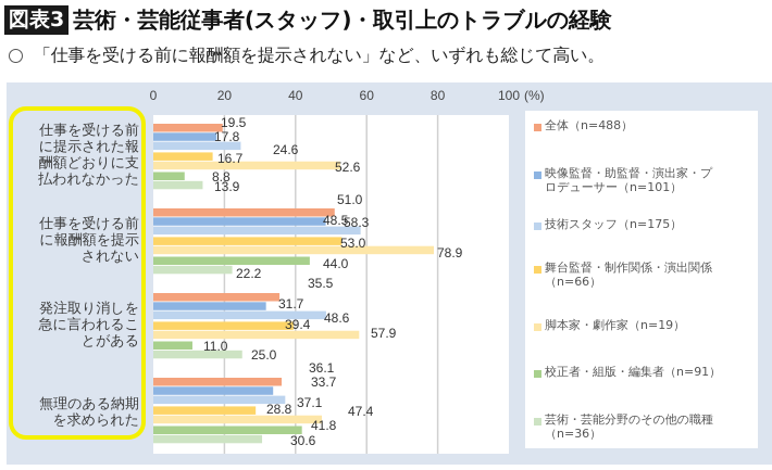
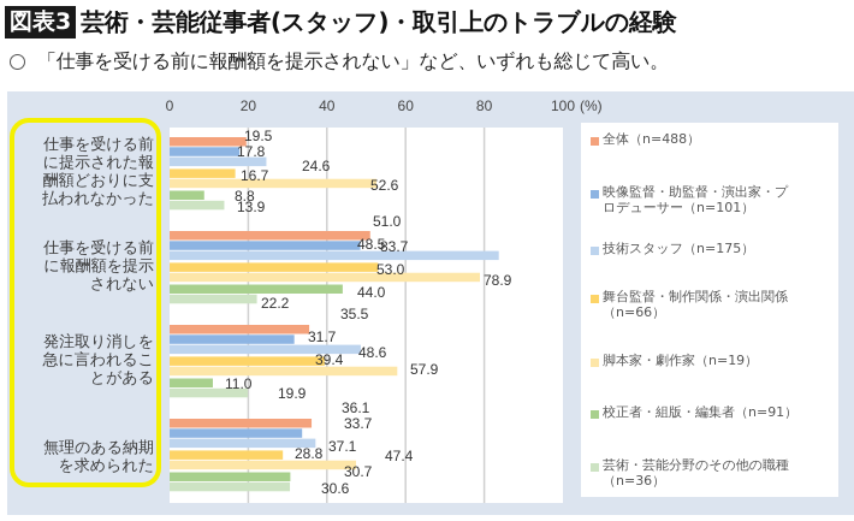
技術スタッフ（n=175）/仕事を受ける前に報酬額を提示されない: 58.3 -> 83.7
芸術・芸能分野のその他の職種（n=36）/発注取り消しを急に言われることがある: 25.0 -> 19.9
校正者・組版・編集者（n=91）/無理のある納期を求められた: 41.8 -> 30.7
